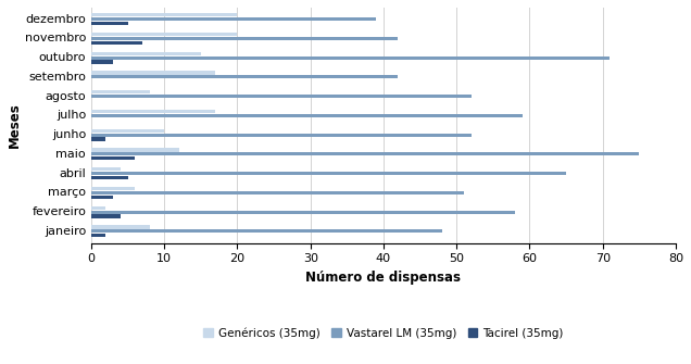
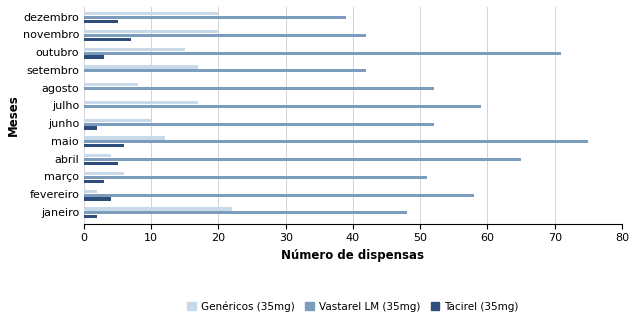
Genéricos (35mg)/janeiro: 8 -> 22
